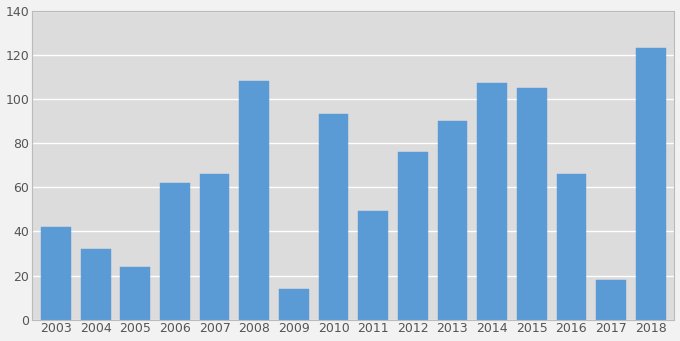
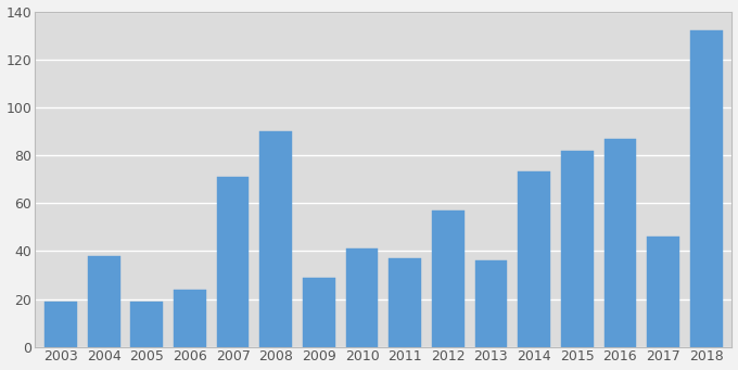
2003: 42 -> 19
2004: 32 -> 38
2005: 24 -> 19
2006: 62 -> 24
2007: 66 -> 71
2008: 108 -> 90
2009: 14 -> 29
2010: 93 -> 41
2011: 49 -> 37
2012: 76 -> 57
2013: 90 -> 36
2014: 107 -> 73
2015: 105 -> 82
2016: 66 -> 87
2017: 18 -> 46
2018: 123 -> 132
